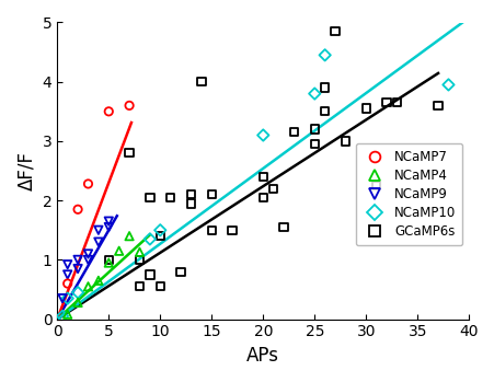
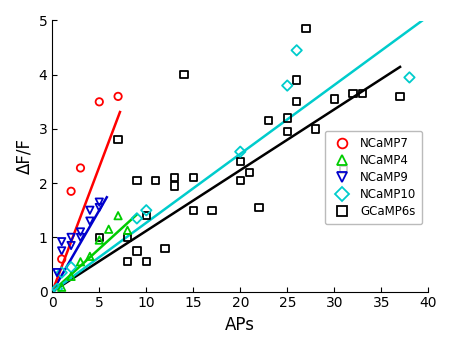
NCaMP10/20: 3.10 -> 2.58
